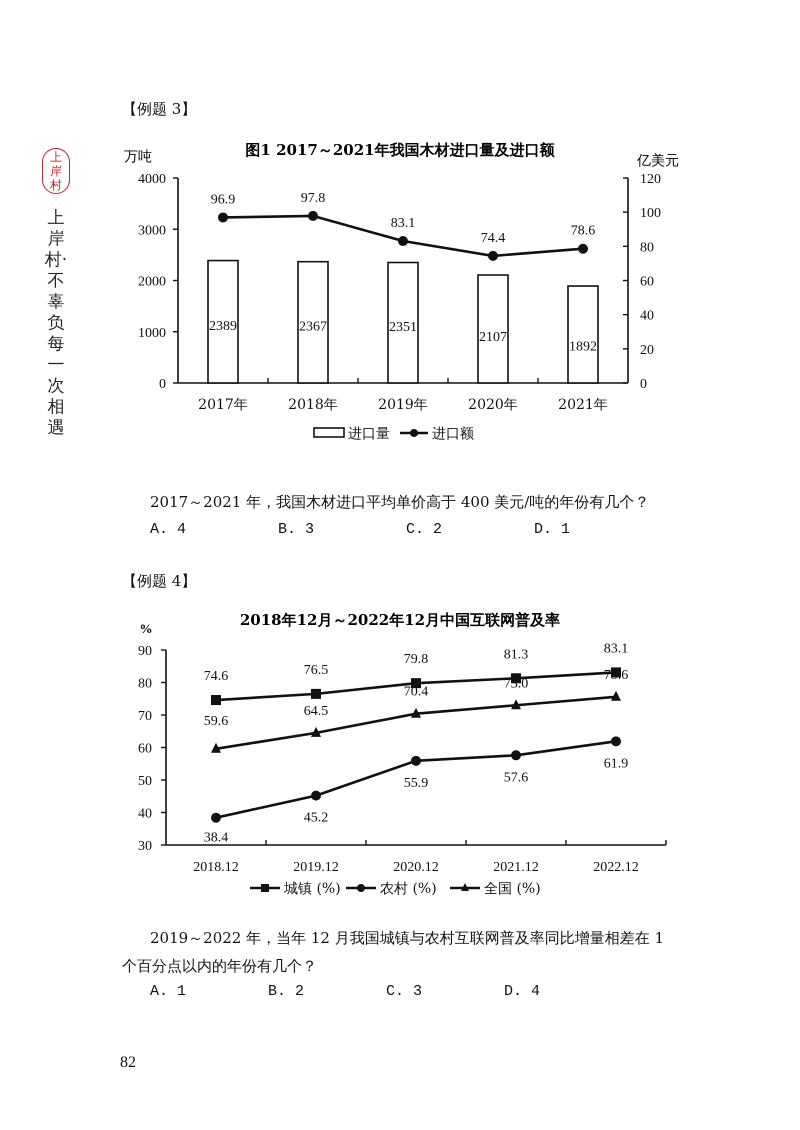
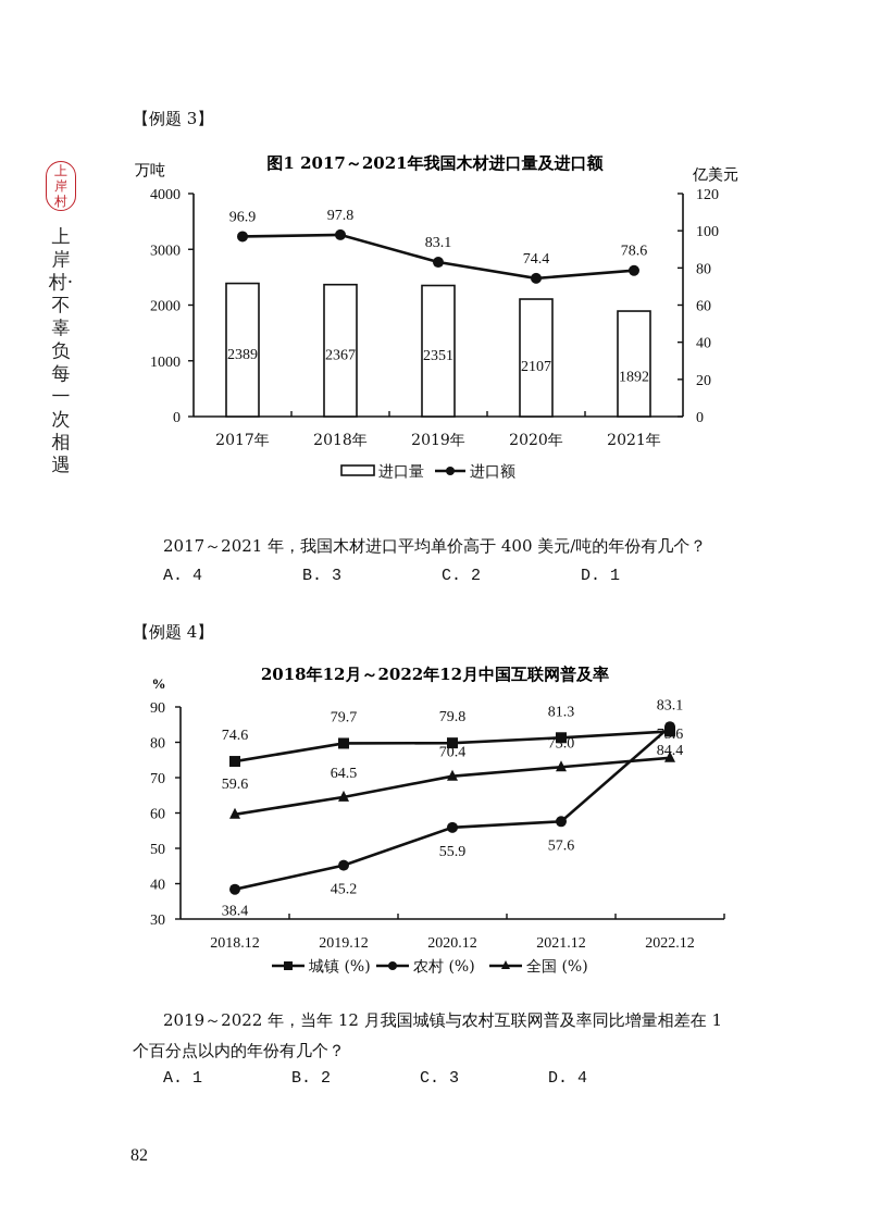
2018年12月～2022年12月中国互联网普及率/城镇 (%)/2019.12: 76.5 -> 79.7
2018年12月～2022年12月中国互联网普及率/农村 (%)/2022.12: 61.9 -> 84.4
